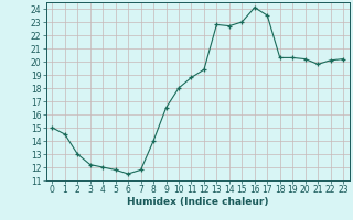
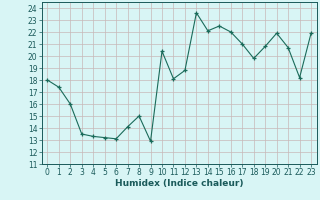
0: 15.0 -> 18.0
1: 14.5 -> 17.4
2: 13.0 -> 16.0
3: 12.2 -> 13.5
4: 12.0 -> 13.3
5: 11.8 -> 13.2
6: 11.5 -> 13.1
7: 11.8 -> 14.1
8: 14.0 -> 15.0
9: 16.5 -> 12.9
10: 18.0 -> 20.4
11: 18.8 -> 18.1
12: 19.4 -> 18.8
13: 22.8 -> 23.6
14: 22.7 -> 22.1
15: 23.0 -> 22.5
16: 24.1 -> 22.0
17: 23.5 -> 21.0
18: 20.3 -> 19.8
19: 20.3 -> 20.8
20: 20.2 -> 21.9
21: 19.8 -> 20.7
22: 20.1 -> 18.2
23: 20.2 -> 21.9
